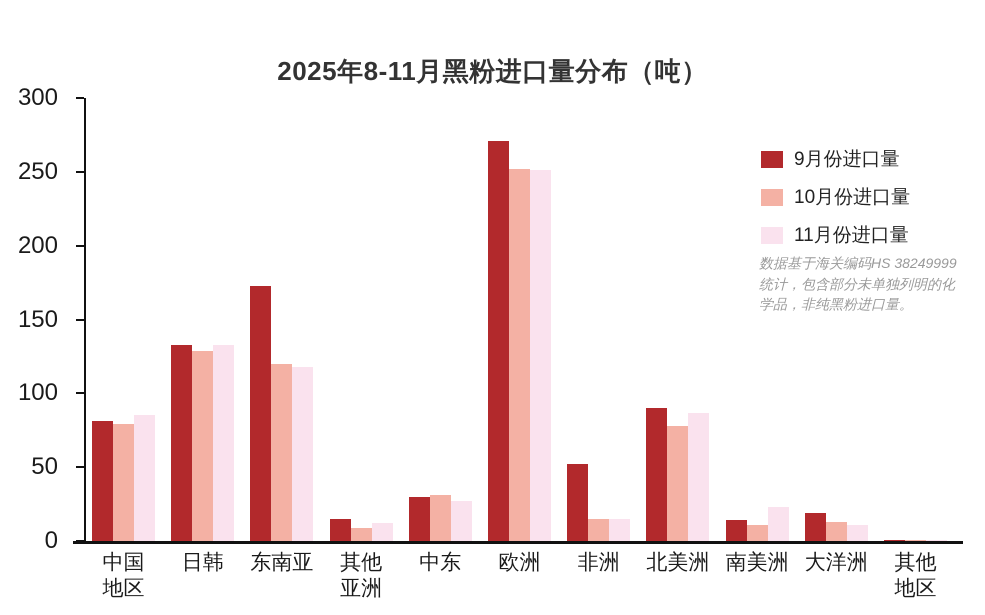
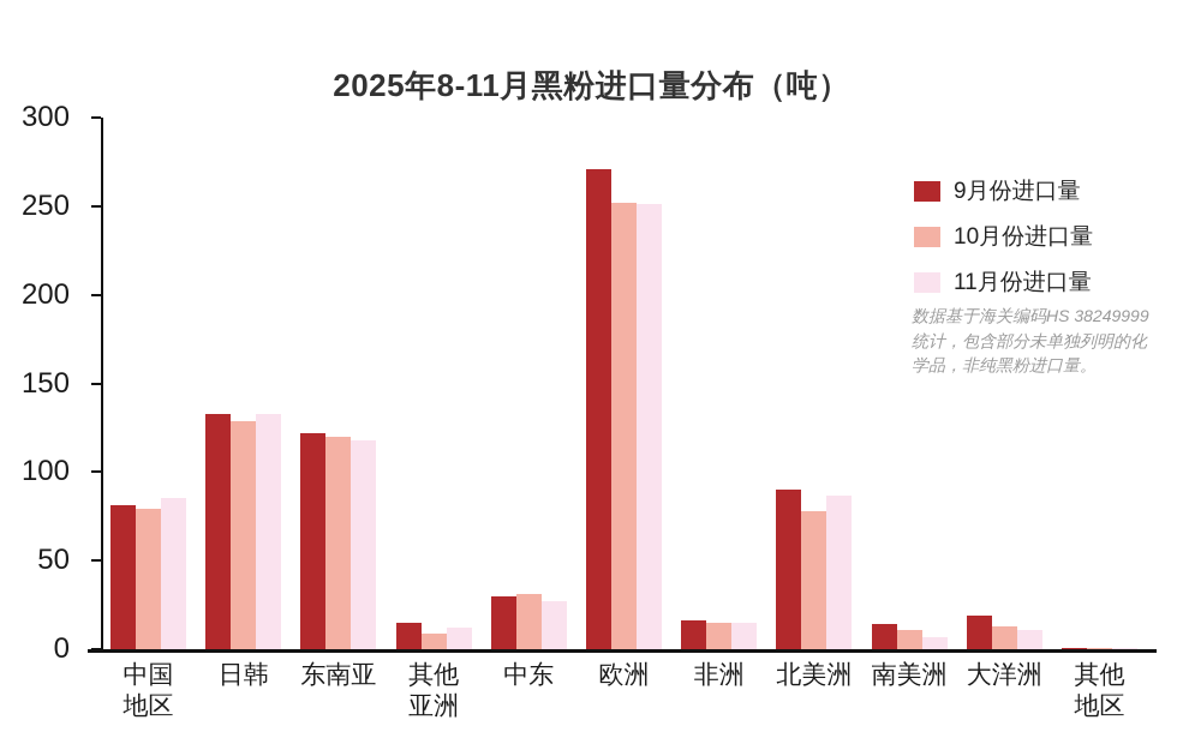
9月份进口量/东南亚: 173 -> 122
9月份进口量/非洲: 52 -> 16
11月份进口量/南美洲: 23 -> 7
